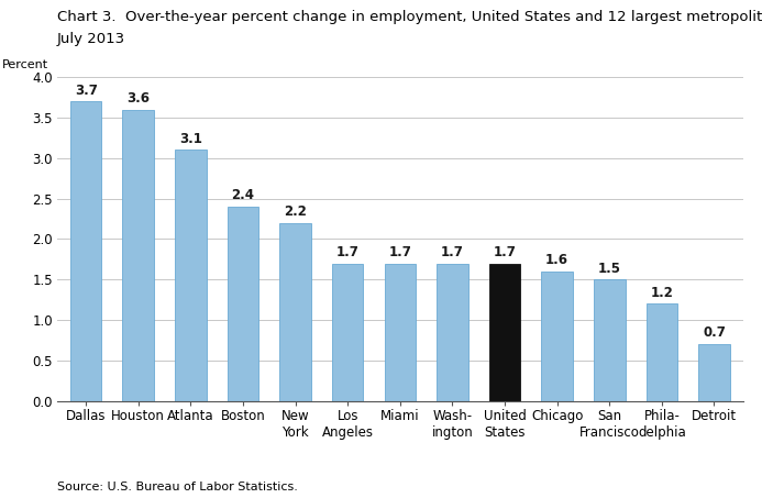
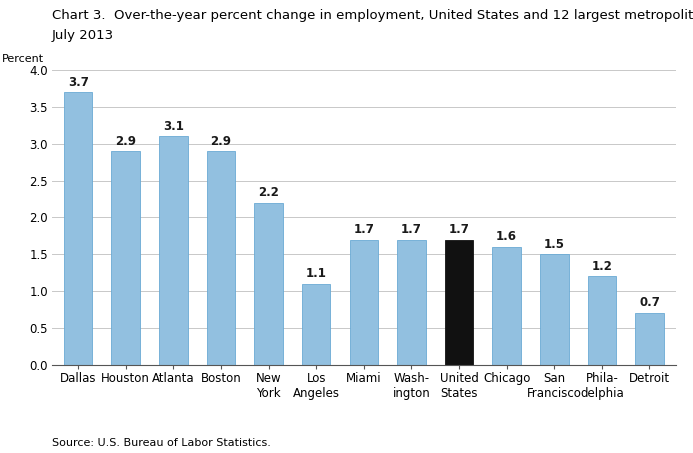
Houston: 3.6 -> 2.9
Boston: 2.4 -> 2.9
Los Angeles: 1.7 -> 1.1
